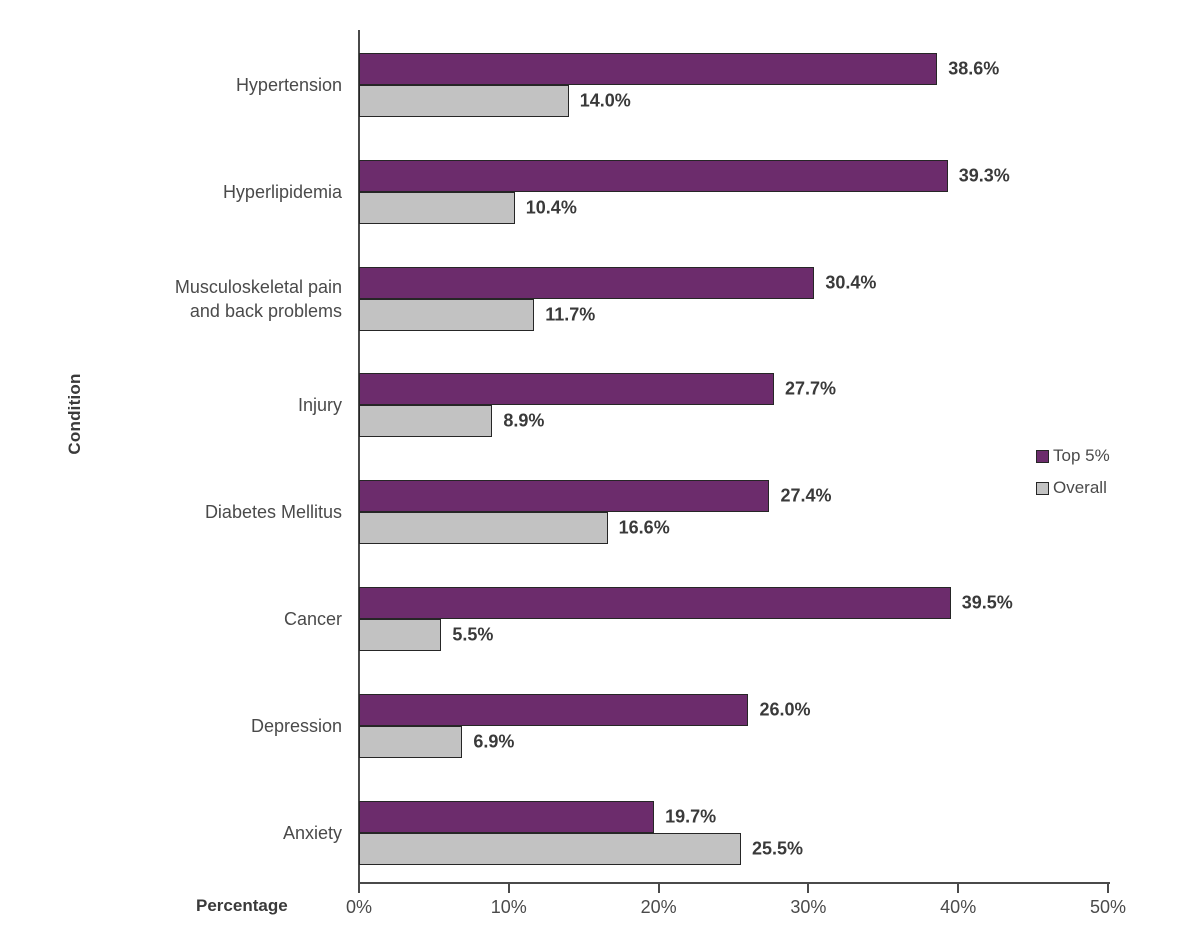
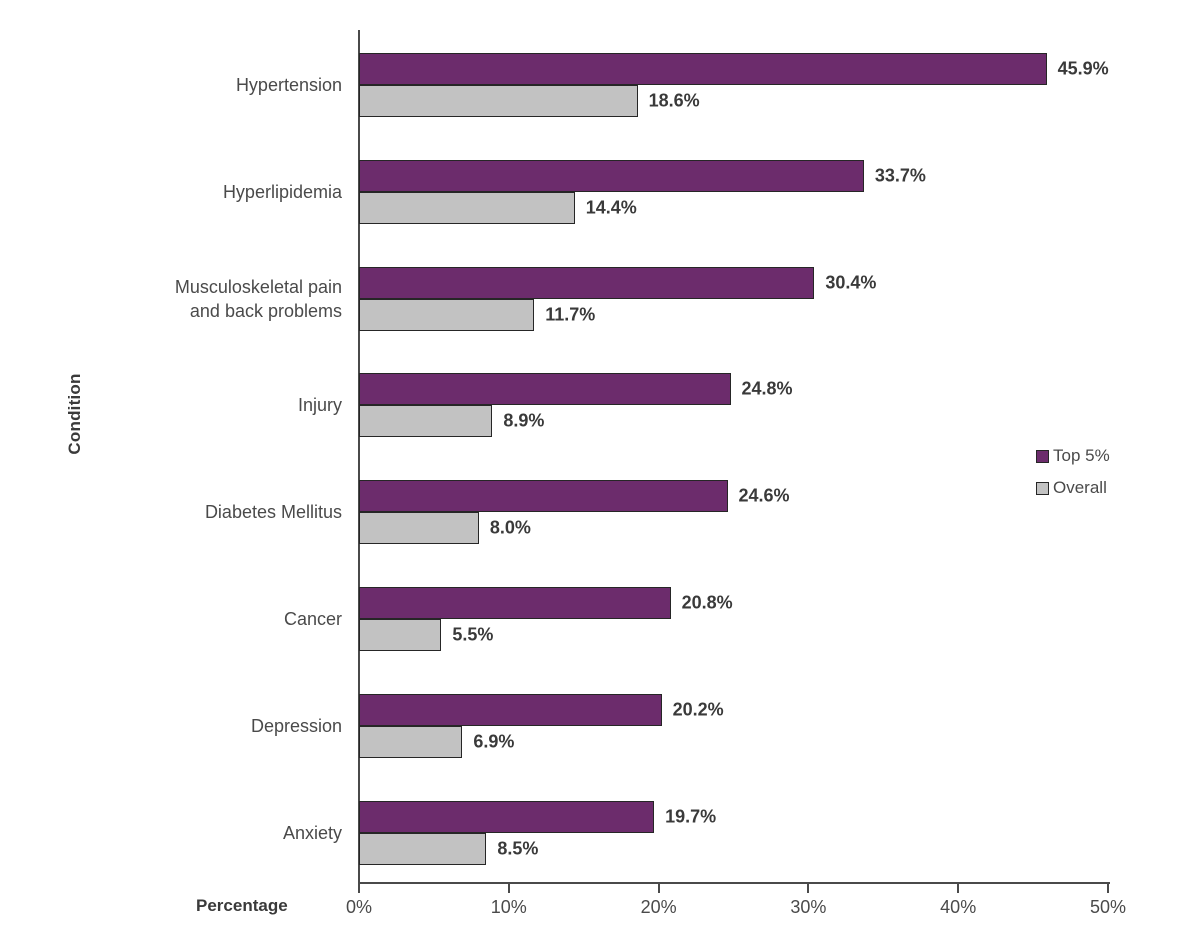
Top 5%/Hypertension: 38.6% -> 45.9%
Overall/Hypertension: 14.0% -> 18.6%
Top 5%/Hyperlipidemia: 39.3% -> 33.7%
Overall/Hyperlipidemia: 10.4% -> 14.4%
Top 5%/Injury: 27.7% -> 24.8%
Top 5%/Diabetes Mellitus: 27.4% -> 24.6%
Overall/Diabetes Mellitus: 16.6% -> 8.0%
Top 5%/Cancer: 39.5% -> 20.8%
Top 5%/Depression: 26.0% -> 20.2%
Overall/Anxiety: 25.5% -> 8.5%
